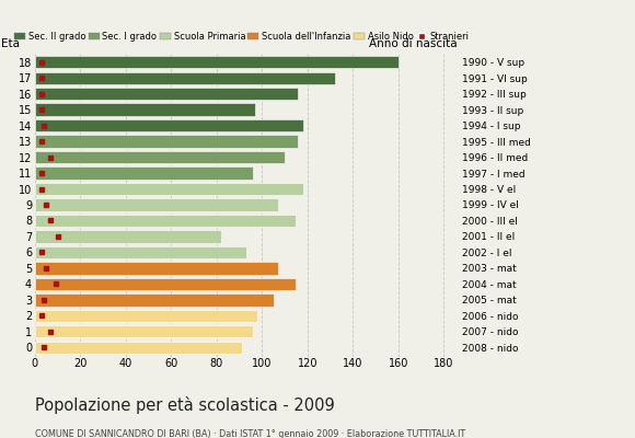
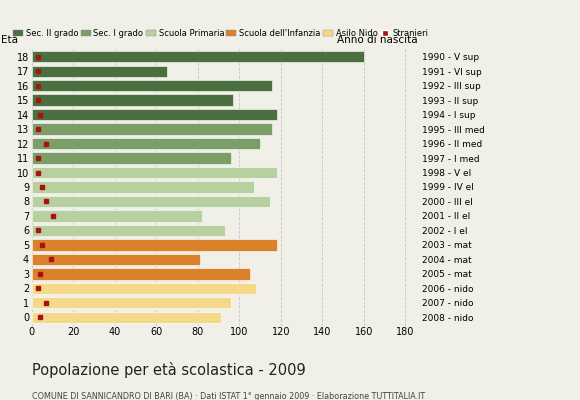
17: 132 -> 65
5: 107 -> 118
4: 115 -> 81
2: 98 -> 108
